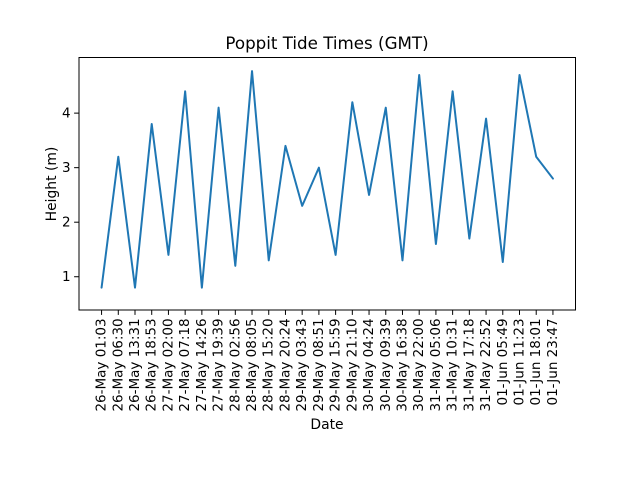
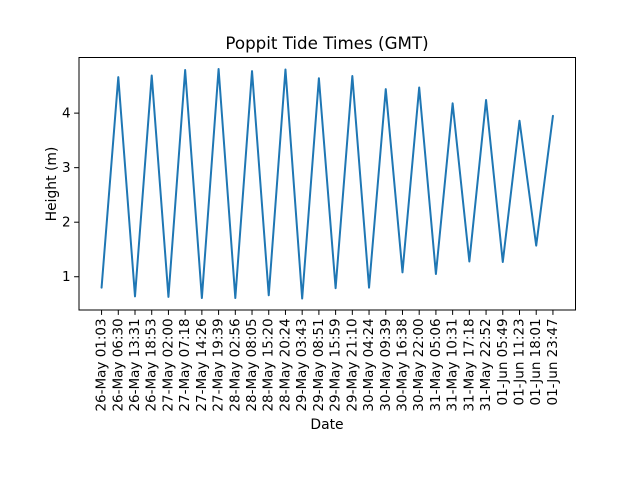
26-May 06:30: 3.2 -> 4.7
26-May 13:31: 0.8 -> 0.6
26-May 18:53: 3.8 -> 4.7
27-May 02:00: 1.4 -> 0.6
27-May 07:18: 4.4 -> 4.8
27-May 14:26: 0.8 -> 0.6
27-May 19:39: 4.1 -> 4.8
28-May 02:56: 1.2 -> 0.6
28-May 15:20: 1.3 -> 0.7
28-May 20:24: 3.4 -> 4.8
29-May 03:43: 2.3 -> 0.6
29-May 08:51: 3.0 -> 4.6
29-May 15:59: 1.4 -> 0.8
29-May 21:10: 4.2 -> 4.7
30-May 04:24: 2.5 -> 0.8
30-May 09:39: 4.1 -> 4.4
30-May 16:38: 1.3 -> 1.1
30-May 22:00: 4.7 -> 4.5
31-May 05:06: 1.6 -> 1.1
31-May 10:31: 4.4 -> 4.2
31-May 17:18: 1.7 -> 1.3
31-May 22:52: 3.9 -> 4.2
01-Jun 11:23: 4.7 -> 3.9
01-Jun 18:01: 3.2 -> 1.6
01-Jun 23:47: 2.8 -> 4.0
